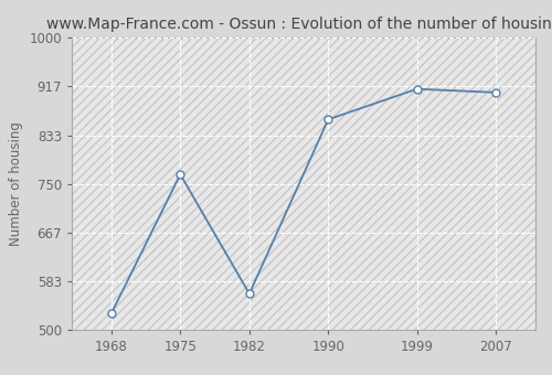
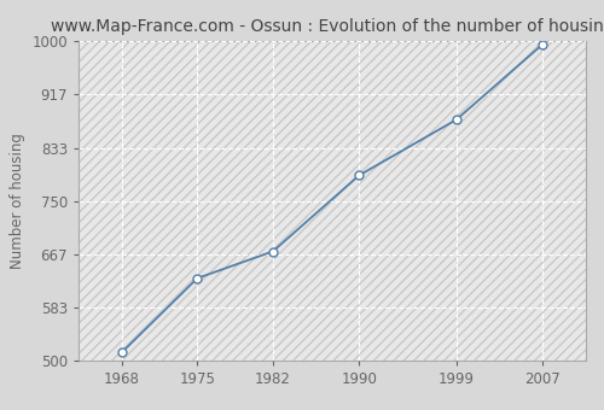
1968: 528 -> 513
1975: 766 -> 629
1982: 562 -> 671
1990: 860 -> 790
1999: 912 -> 877
2007: 906 -> 995
